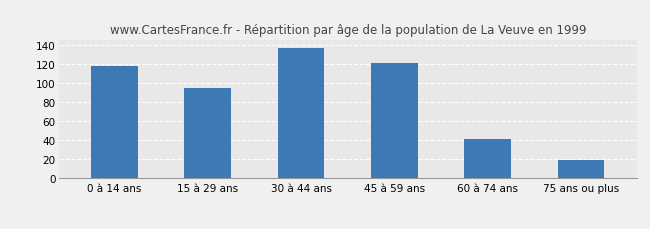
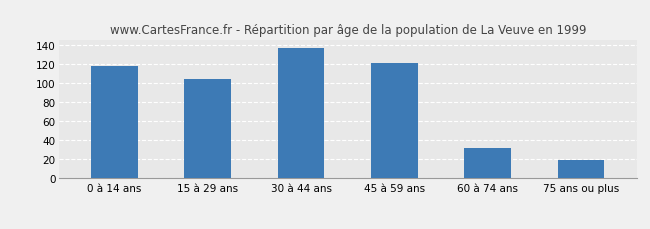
15 à 29 ans: 95 -> 104
60 à 74 ans: 41 -> 32
